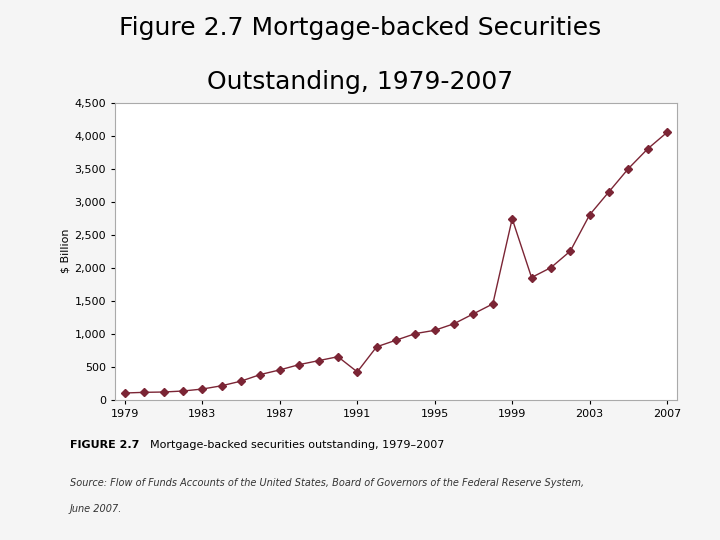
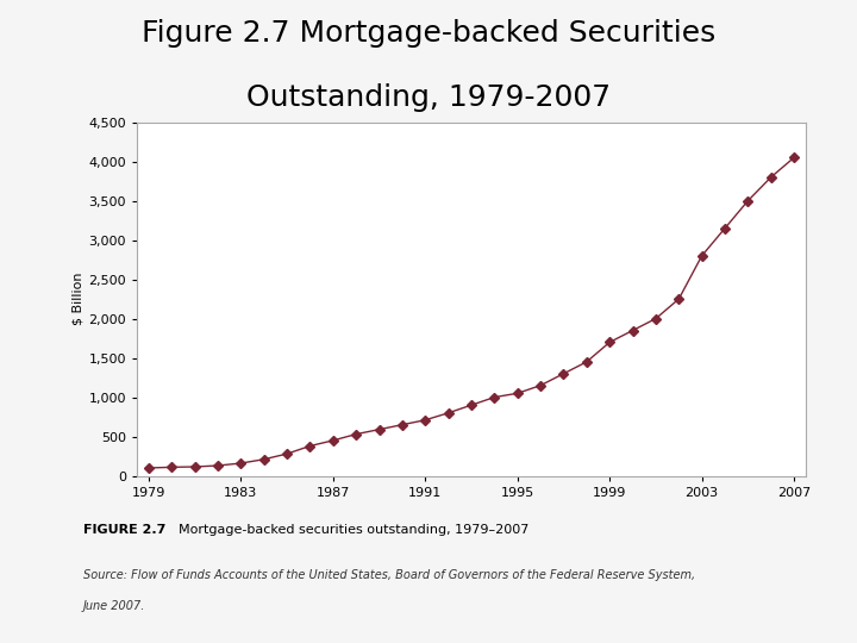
1991: 420 -> 710
1999: 2,740 -> 1,700
